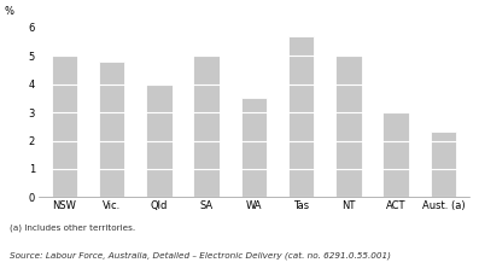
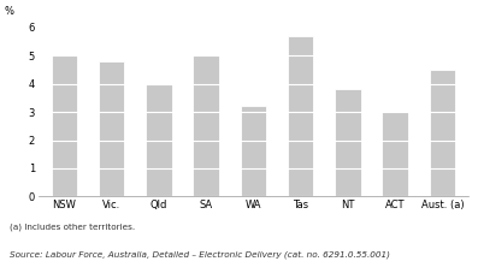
WA: 3.5 -> 3.2
NT: 5.0 -> 3.8
Aust. (a): 2.3 -> 4.5
